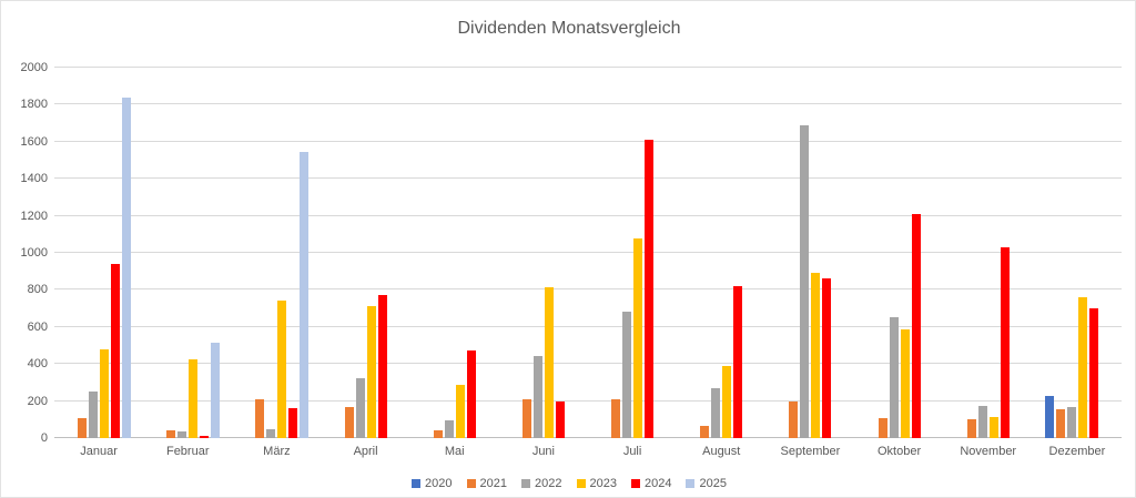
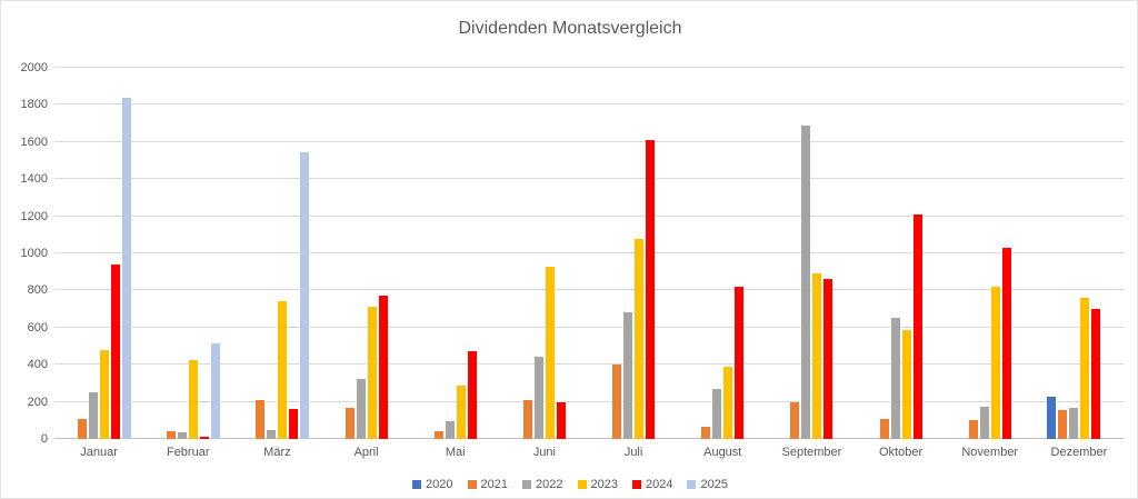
2023/Juni: 820 -> 930
2021/Juli: 210 -> 400
2023/November: 120 -> 820
